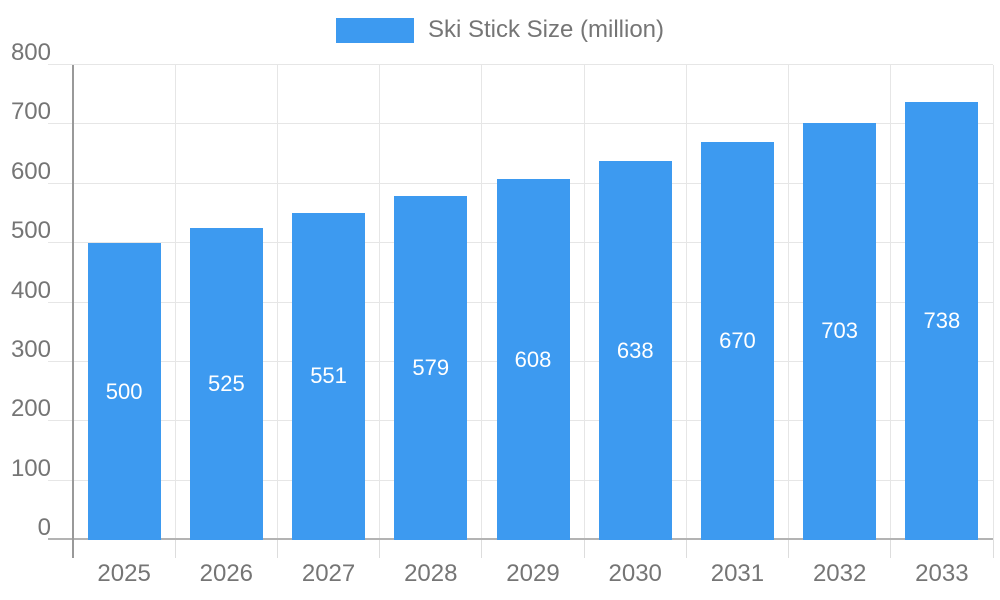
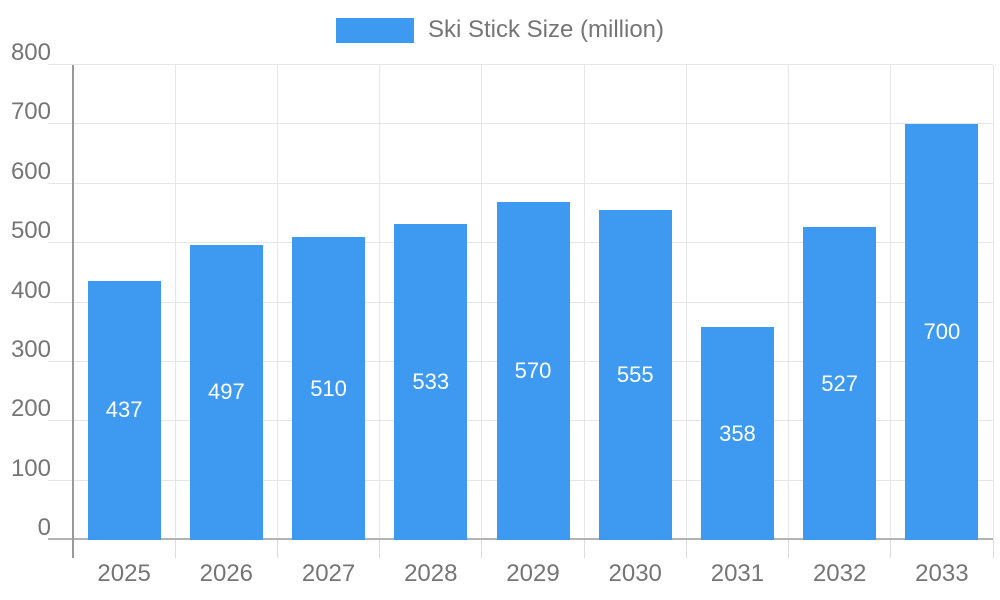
2025: 500 -> 437
2026: 525 -> 497
2027: 551 -> 510
2028: 579 -> 533
2029: 608 -> 570
2030: 638 -> 555
2031: 670 -> 358
2032: 703 -> 527
2033: 738 -> 700
